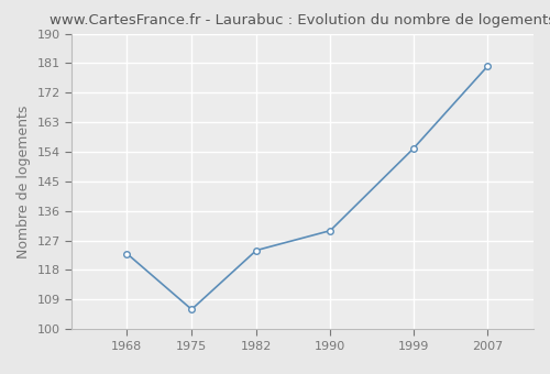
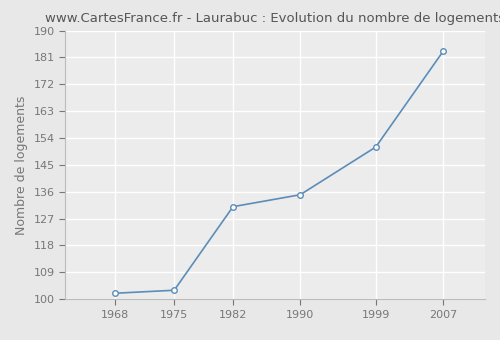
1968: 123 -> 102
1975: 106 -> 103
1982: 124 -> 131
1990: 130 -> 135
1999: 155 -> 151
2007: 180 -> 183
